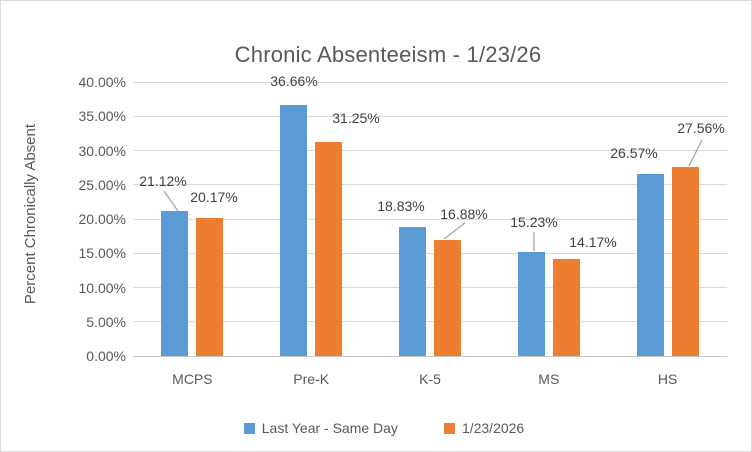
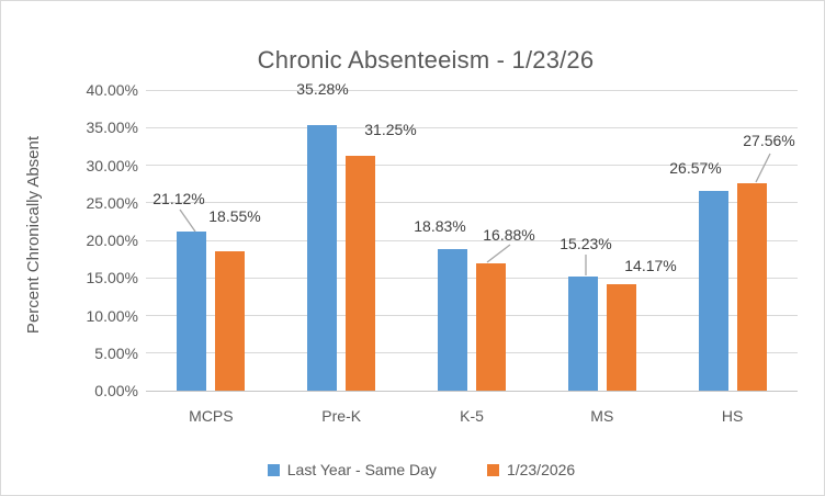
1/23/2026/MCPS: 20.17% -> 18.55%
Last Year - Same Day/Pre-K: 36.66% -> 35.28%
